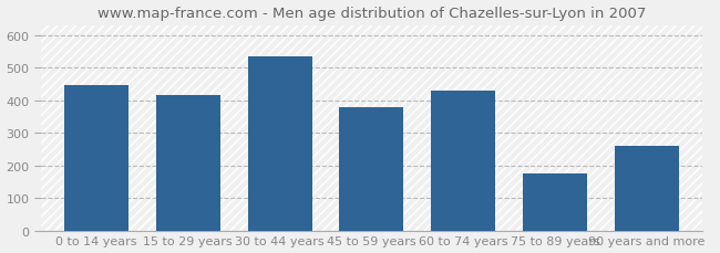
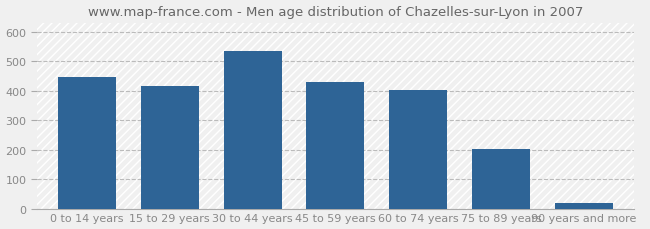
45 to 59 years: 380 -> 428
60 to 74 years: 430 -> 404
75 to 89 years: 175 -> 203
90 years and more: 260 -> 20
